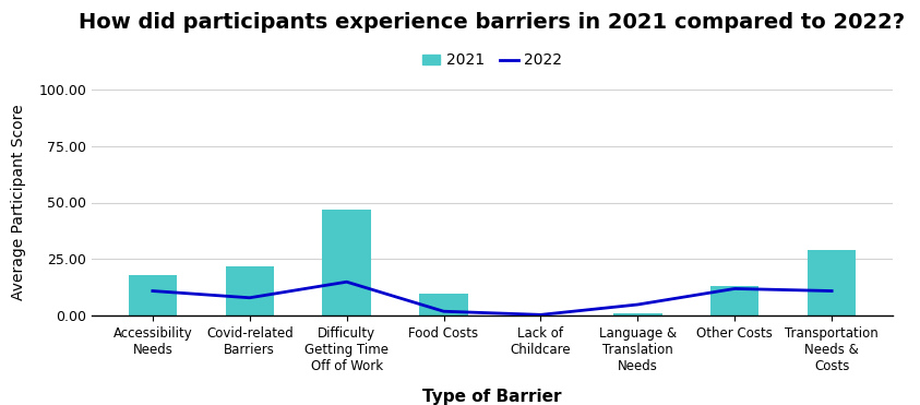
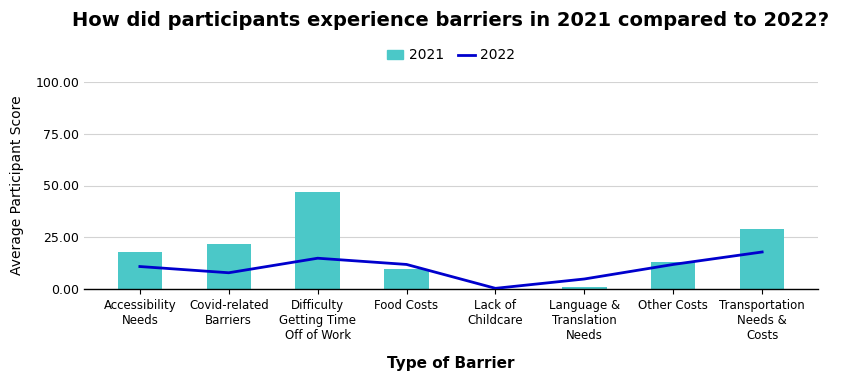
2022/Food Costs: 2.0 -> 12.0
2022/Transportation Needs & Costs: 11.0 -> 18.0
